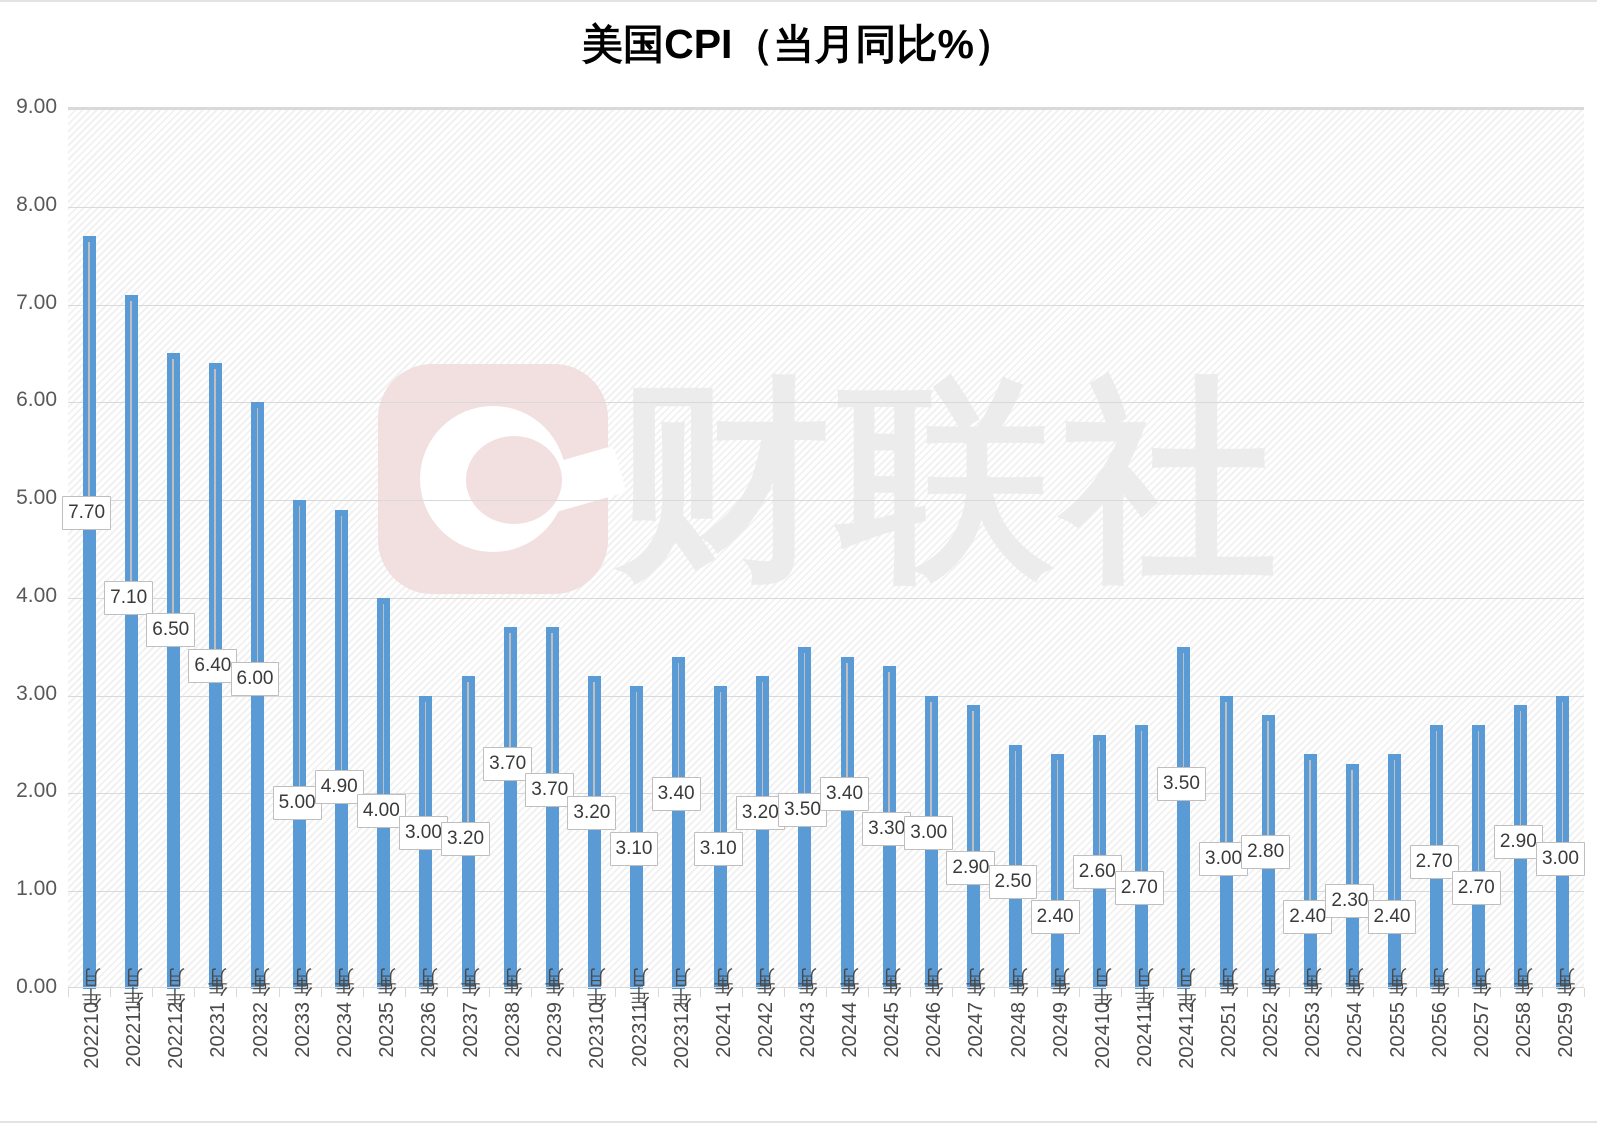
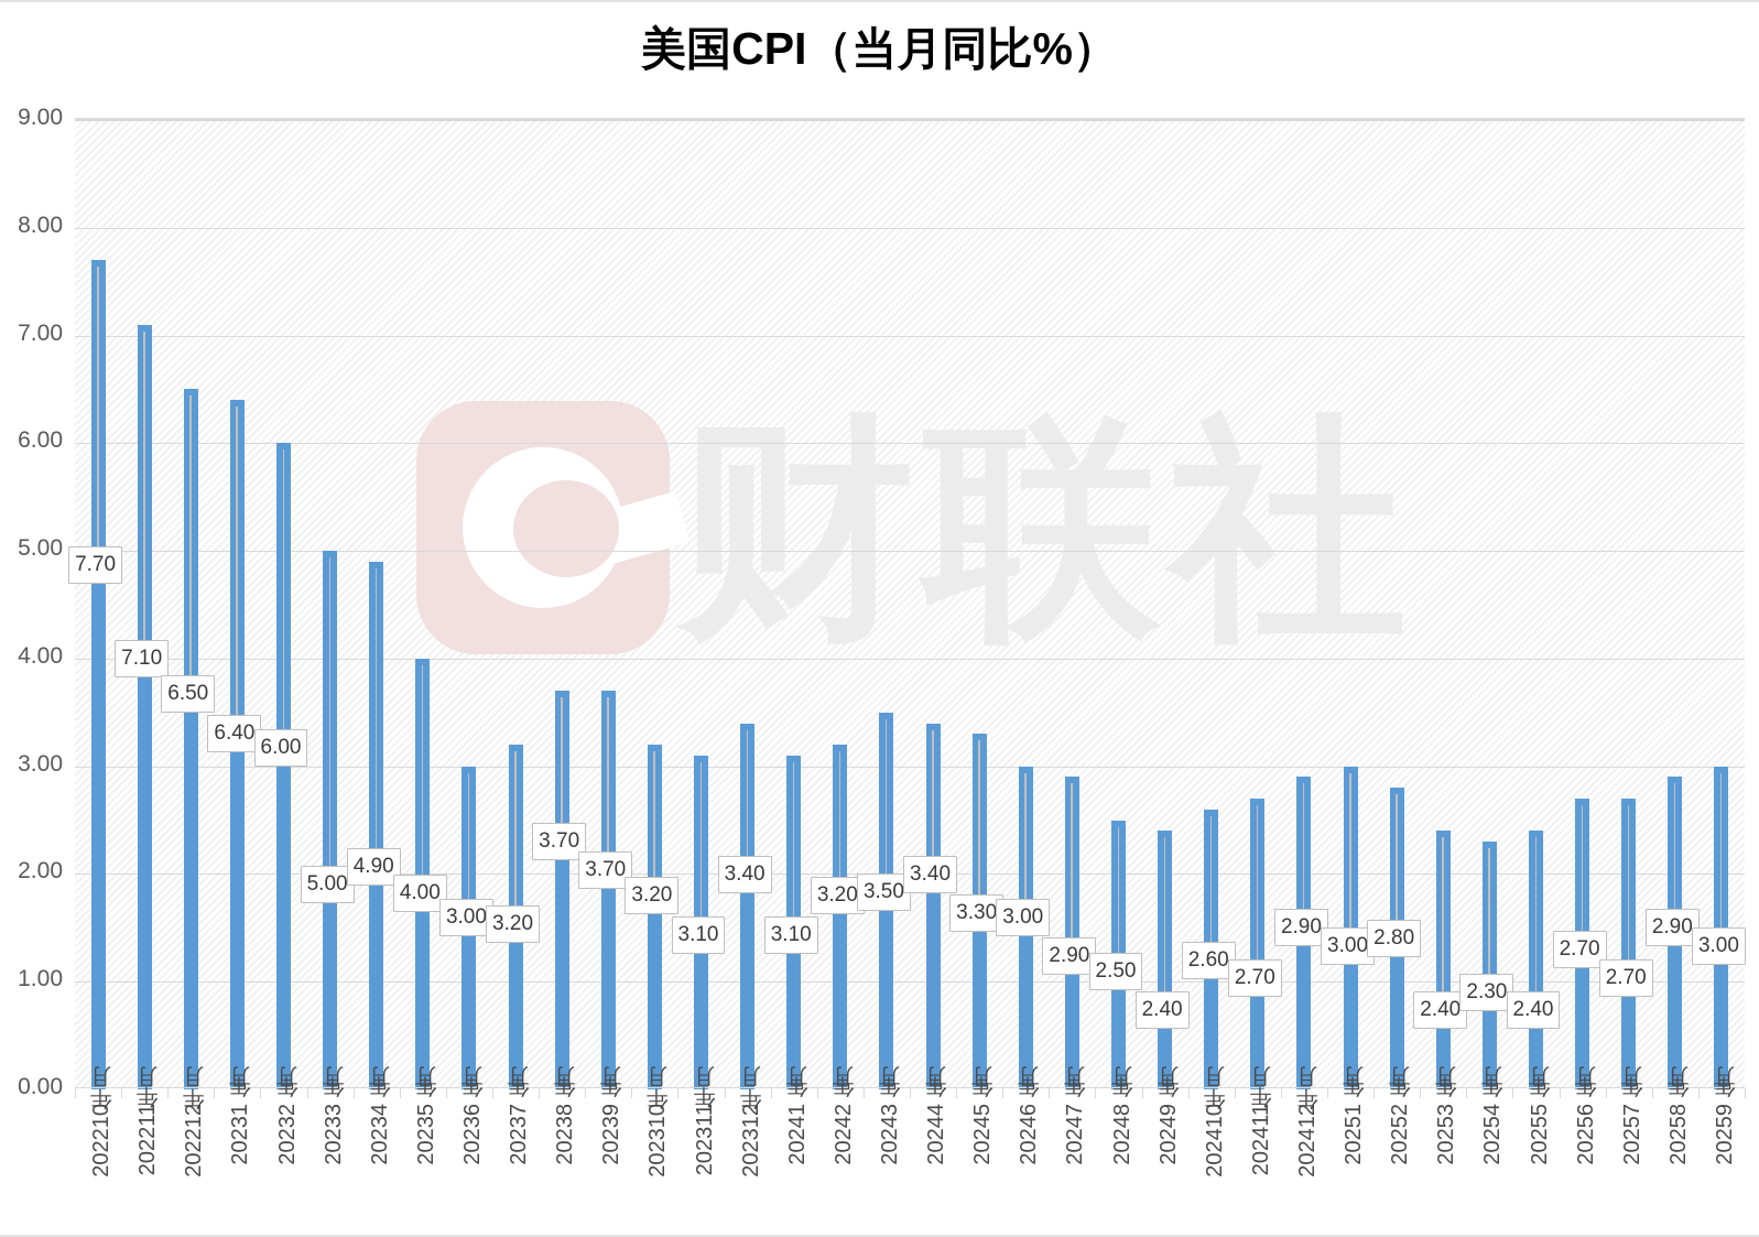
2024年12月: 3.50 -> 2.90
